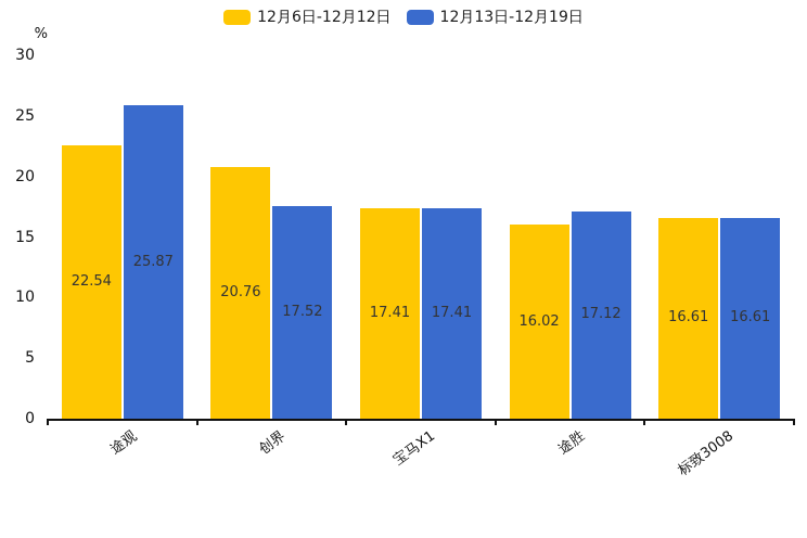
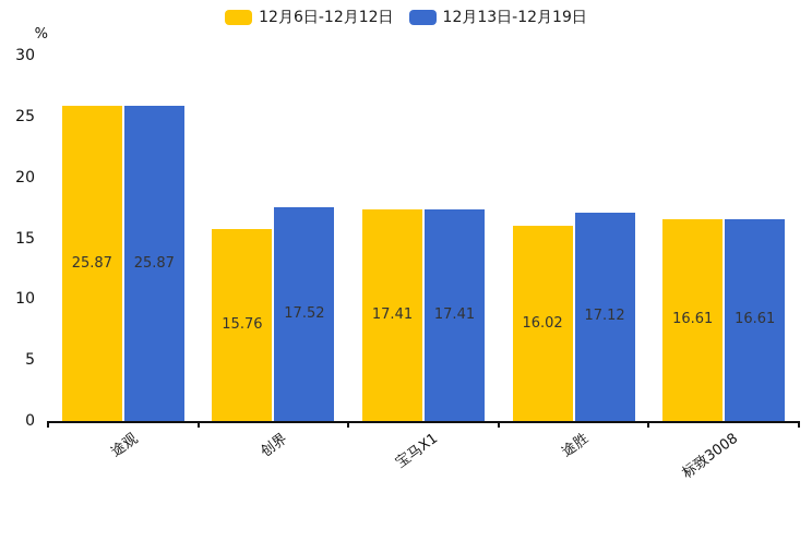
12月6日-12月12日/途观: 22.54 -> 25.87
12月6日-12月12日/创界: 20.76 -> 15.76
